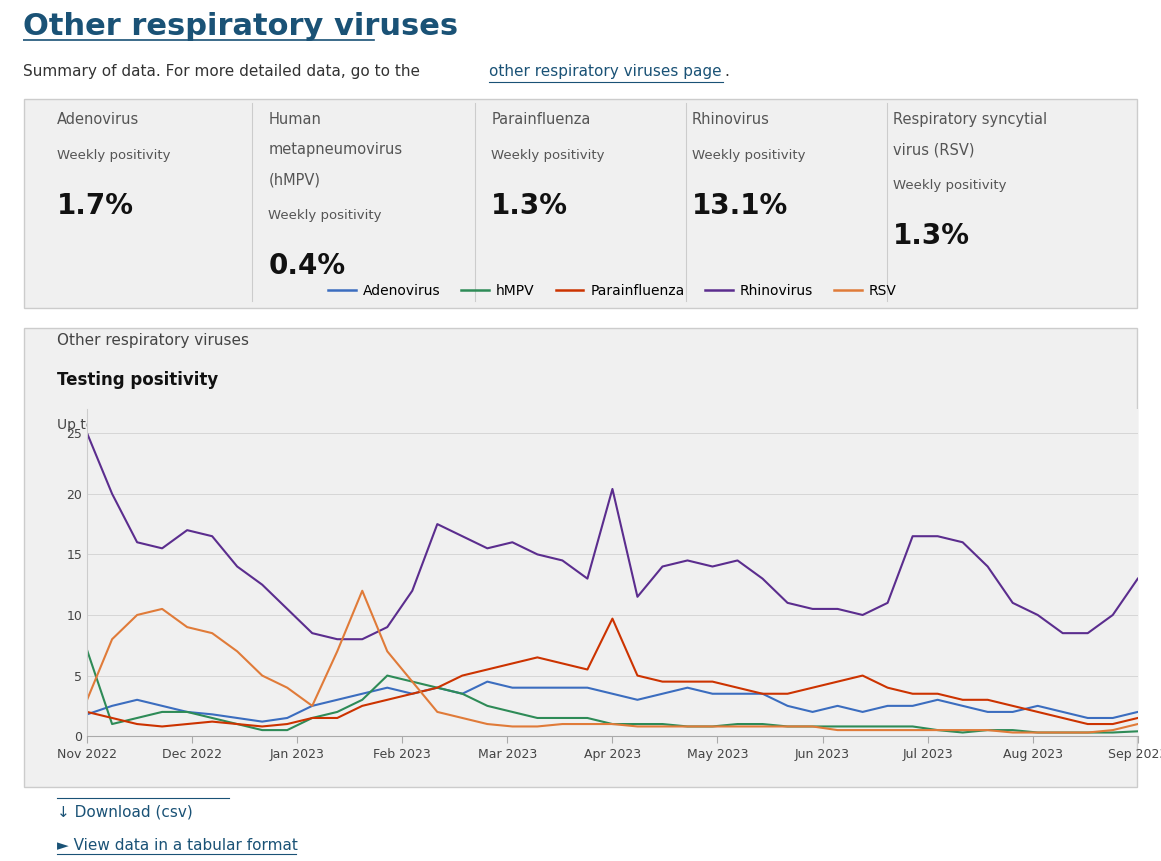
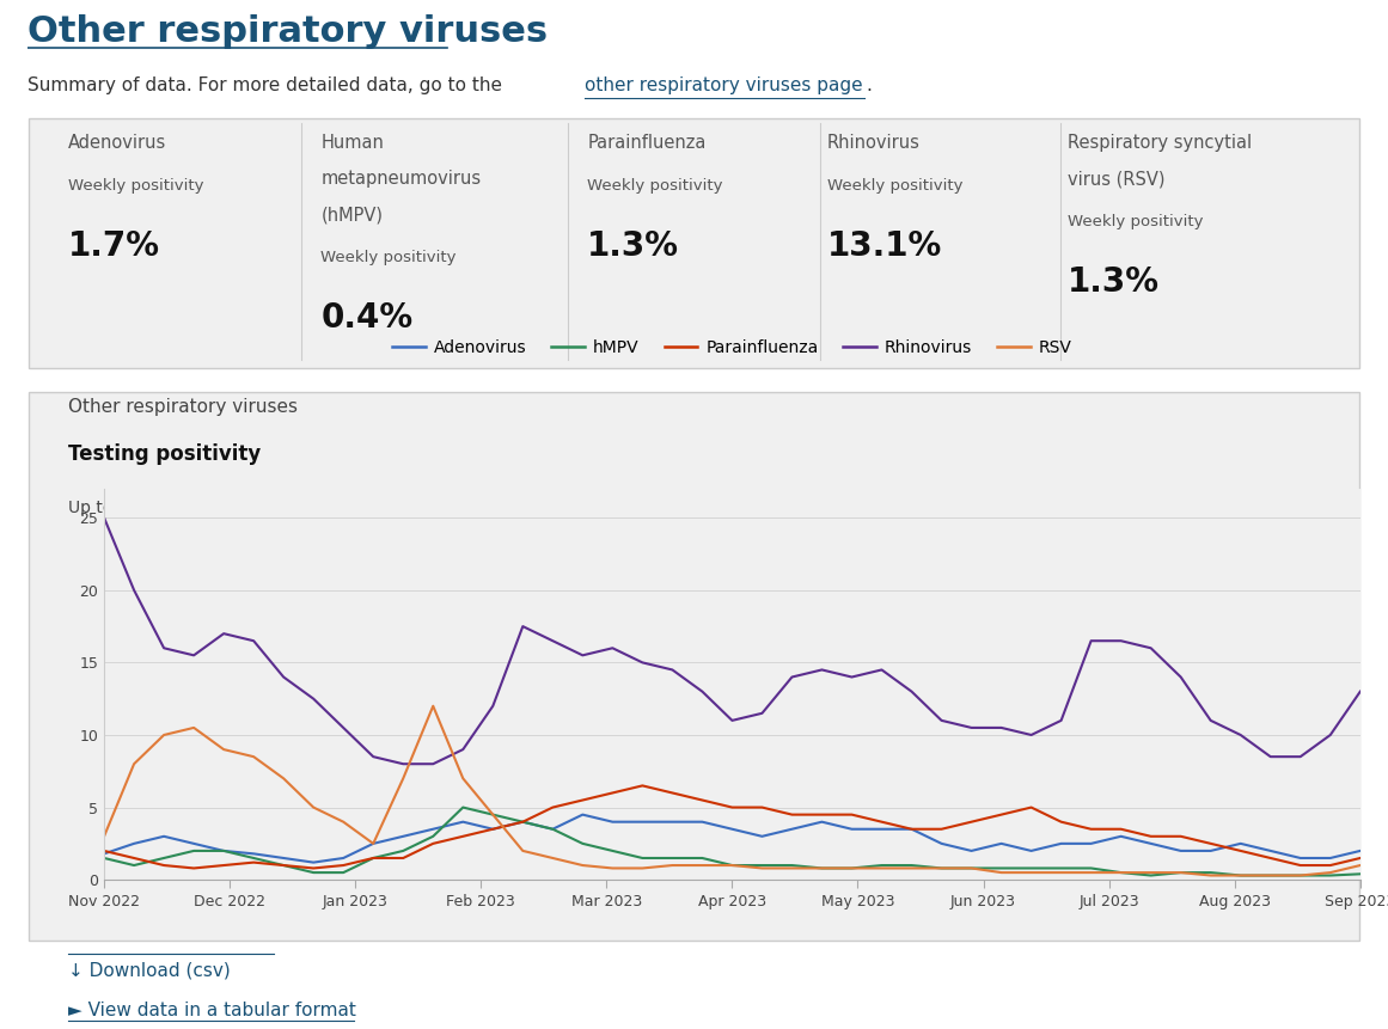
hMPV/Nov 2022: 7.1 -> 1.5
Rhinovirus/Apr 2023: 20.4 -> 11.0
Parainfluenza/Apr 2023: 9.7 -> 5.0
